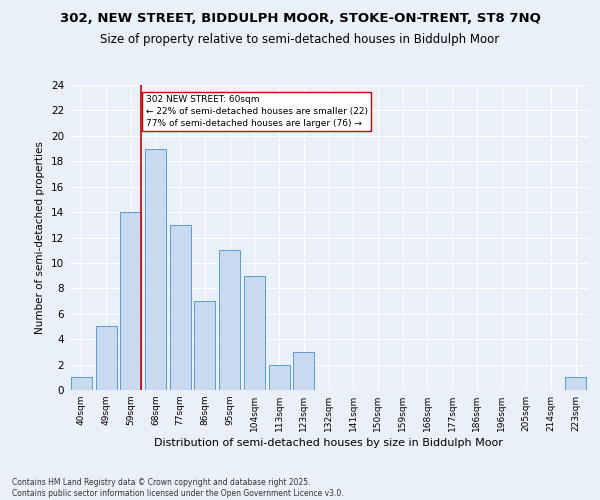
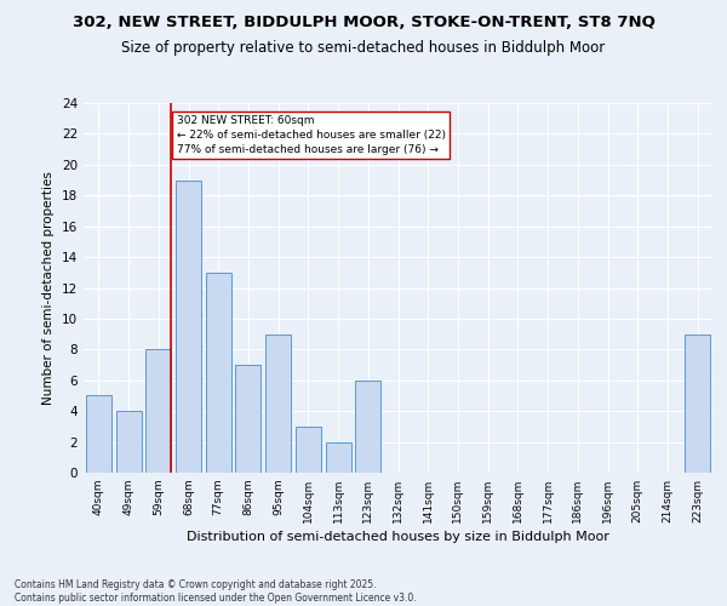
40sqm: 1 -> 5
49sqm: 5 -> 4
59sqm: 14 -> 8
95sqm: 11 -> 9
104sqm: 9 -> 3
123sqm: 3 -> 6
223sqm: 1 -> 9
